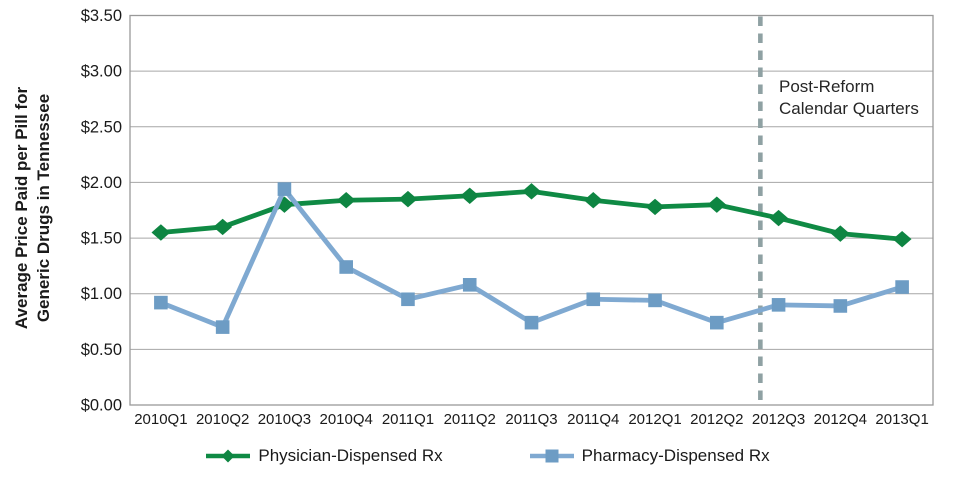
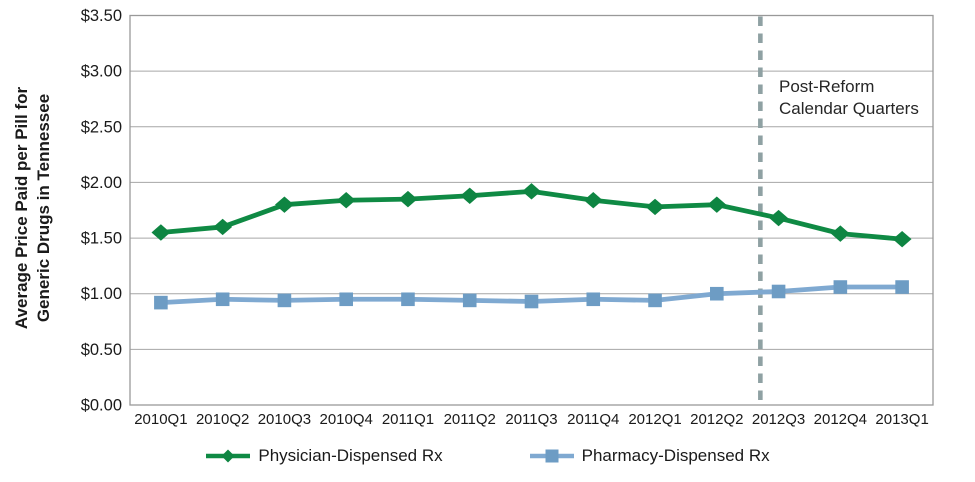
Pharmacy-Dispensed Rx/2010Q2: $0.70 -> $0.95
Pharmacy-Dispensed Rx/2010Q3: $1.94 -> $0.94
Pharmacy-Dispensed Rx/2010Q4: $1.24 -> $0.95
Pharmacy-Dispensed Rx/2011Q2: $1.08 -> $0.94
Pharmacy-Dispensed Rx/2011Q3: $0.74 -> $0.93
Pharmacy-Dispensed Rx/2012Q2: $0.74 -> $1.00
Pharmacy-Dispensed Rx/2012Q3: $0.90 -> $1.02
Pharmacy-Dispensed Rx/2012Q4: $0.89 -> $1.06
